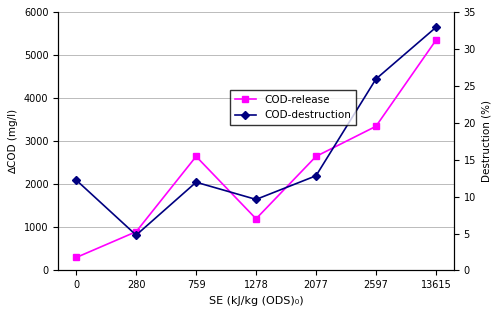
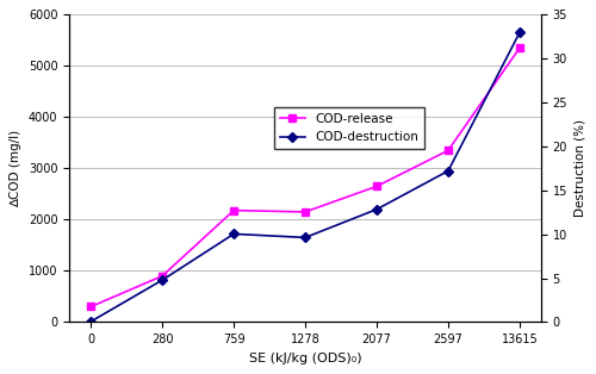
COD-destruction/0: 2100 -> 10
COD-release/759: 2650 -> 2180
COD-destruction/759: 2050 -> 1720
COD-release/1278: 1200 -> 2150
COD-destruction/2597: 4450 -> 2950
